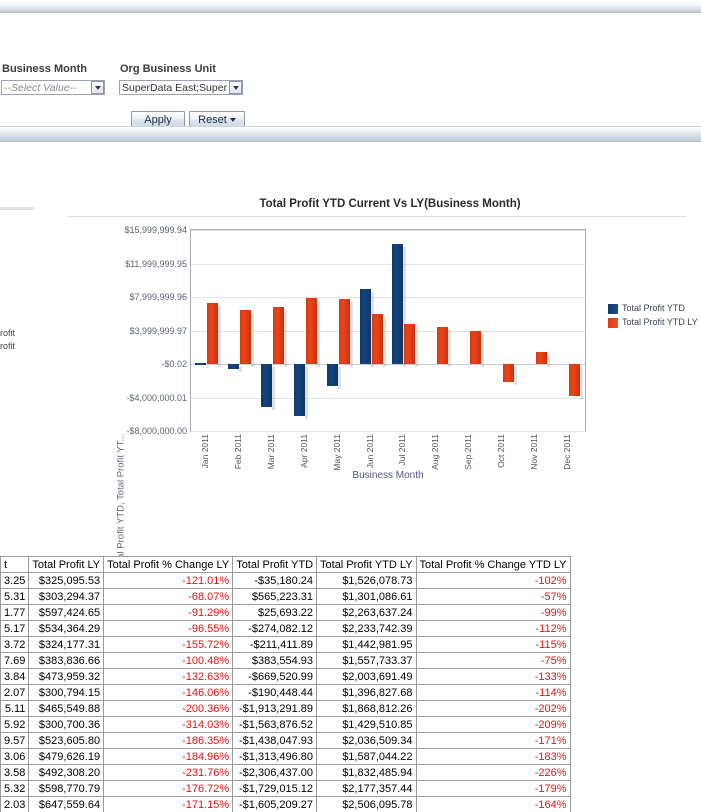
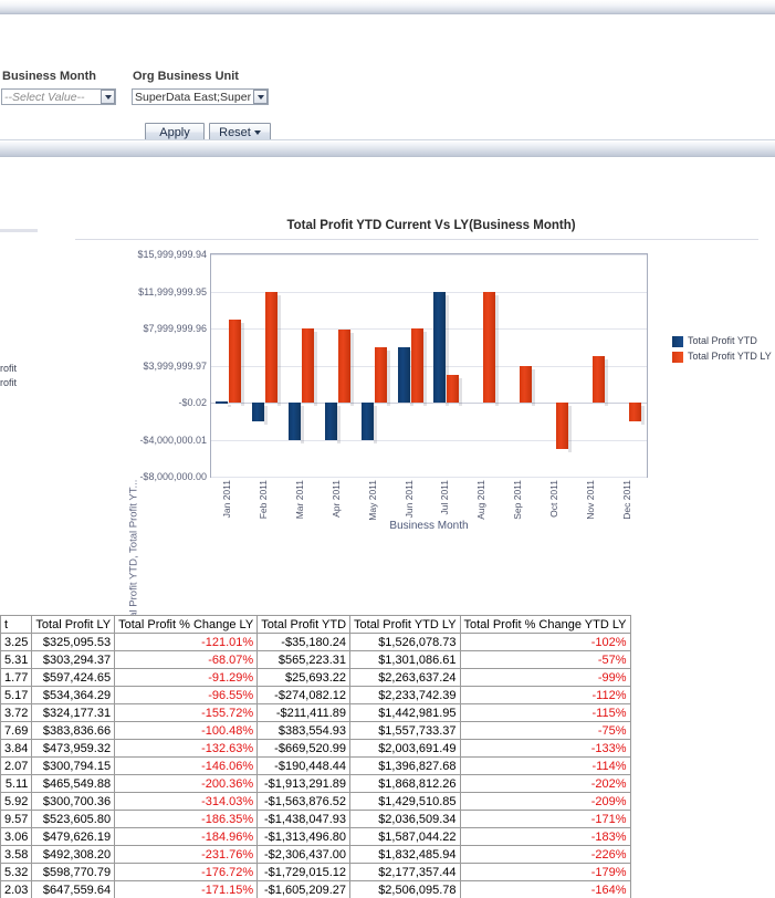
Total Profit YTD LY/Jan 2011: $7000000 -> $9000000
Total Profit YTD/Feb 2011: -$1000000 -> -$2000000
Total Profit YTD LY/Feb 2011: $6000000 -> $12000000
Total Profit YTD/Mar 2011: -$5000000 -> -$4000000
Total Profit YTD LY/Mar 2011: $7000000 -> $8000000
Total Profit YTD/Apr 2011: -$6000000 -> -$4000000
Total Profit YTD/May 2011: -$3000000 -> -$4000000
Total Profit YTD LY/May 2011: $8000000 -> $6000000
Total Profit YTD/Jun 2011: $9000000 -> $6000000
Total Profit YTD LY/Jun 2011: $6000000 -> $8000000
Total Profit YTD/Jul 2011: $14000000 -> $12000000
Total Profit YTD LY/Jul 2011: $5000000 -> $3000000
Total Profit YTD LY/Aug 2011: $4000000 -> $12000000
Total Profit YTD LY/Oct 2011: -$2000000 -> -$5000000
Total Profit YTD LY/Nov 2011: $1000000 -> $5000000
Total Profit YTD LY/Dec 2011: -$4000000 -> -$2000000
